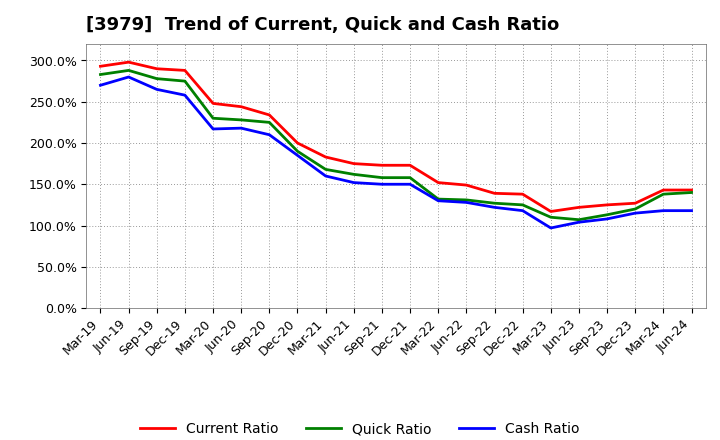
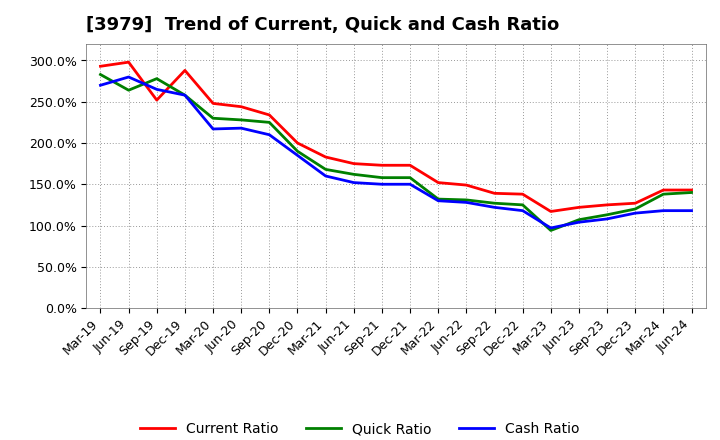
Quick Ratio/Jun-19: 288% -> 264%
Current Ratio/Sep-19: 290% -> 252%
Quick Ratio/Dec-19: 275% -> 258%
Quick Ratio/Mar-23: 110% -> 94%
